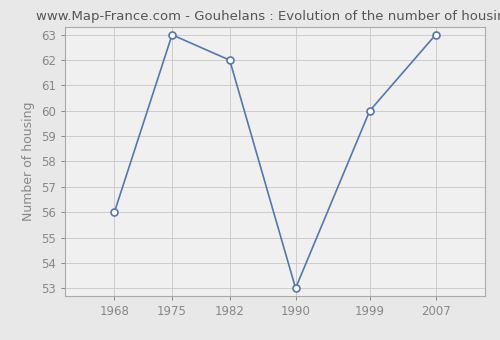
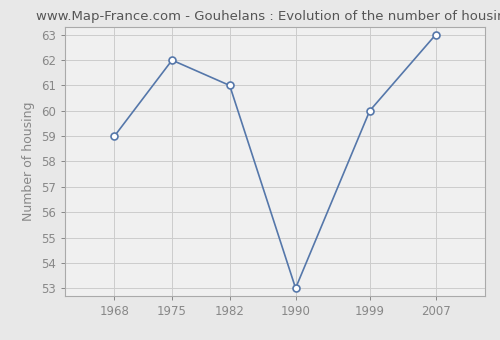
1968: 56 -> 59
1975: 63 -> 62
1982: 62 -> 61
